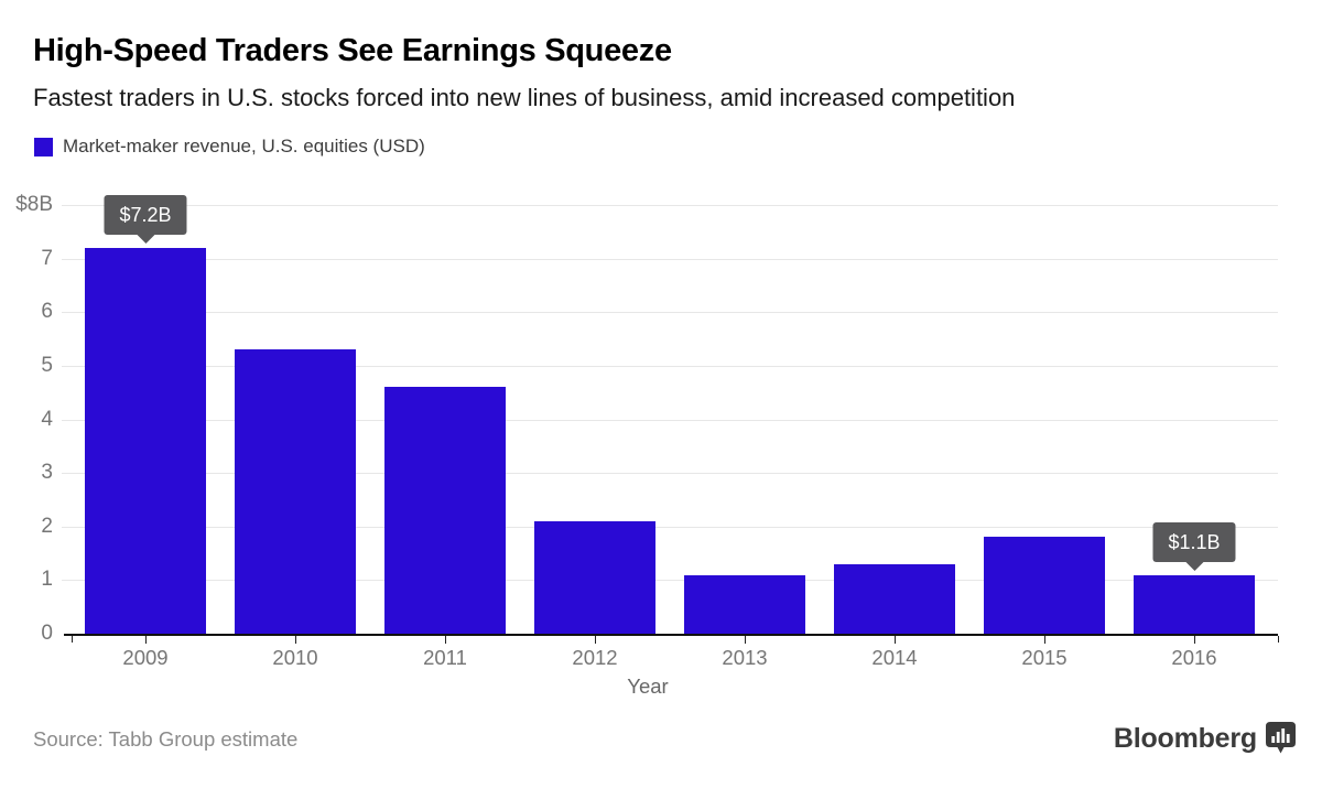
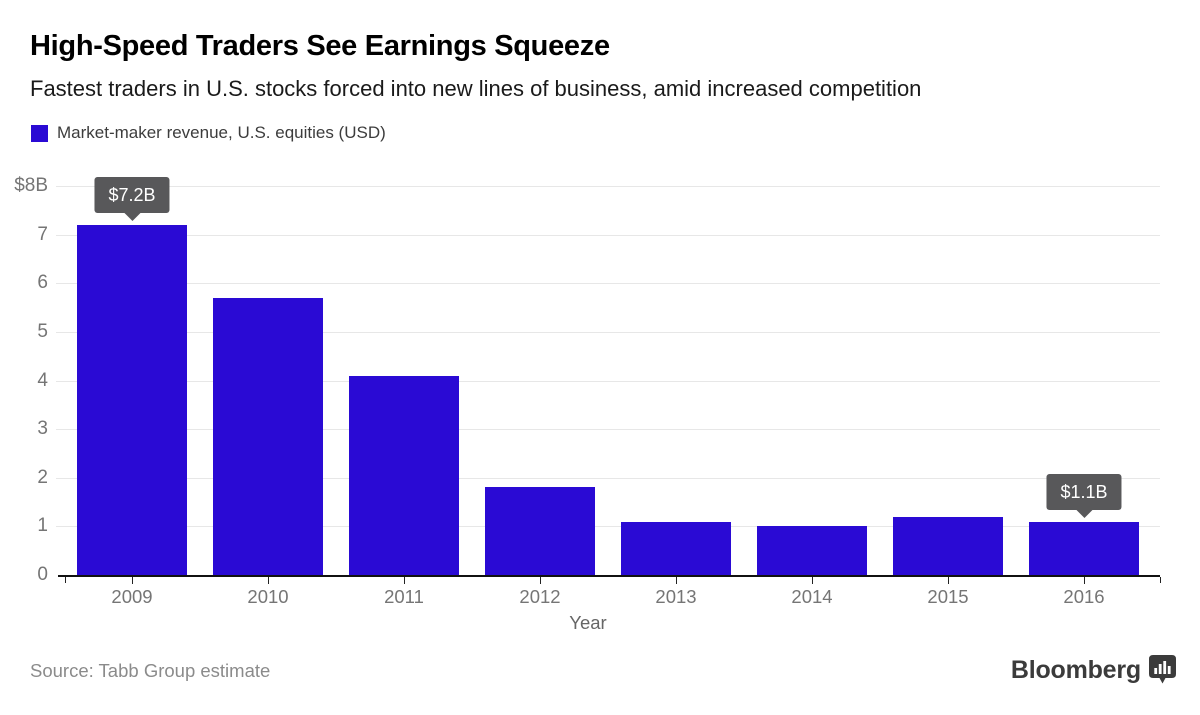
2010: $5.3B -> $5.7B
2011: $4.6B -> $4.1B
2012: $2.1B -> $1.8B
2014: $1.3B -> $1.0B
2015: $1.8B -> $1.2B
